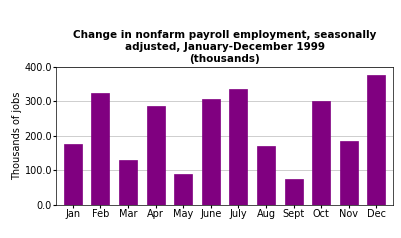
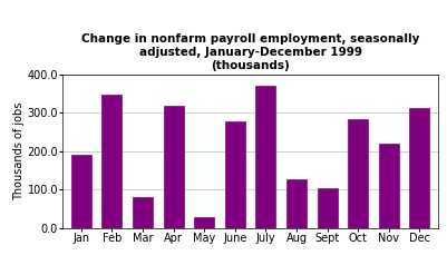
Jan: 175 -> 190
Feb: 325 -> 348
Mar: 130 -> 80
Apr: 285 -> 318
May: 90 -> 28
June: 305 -> 278
July: 335 -> 370
Aug: 170 -> 128
Sept: 75 -> 103
Oct: 300 -> 283
Nov: 185 -> 220
Dec: 375 -> 312
